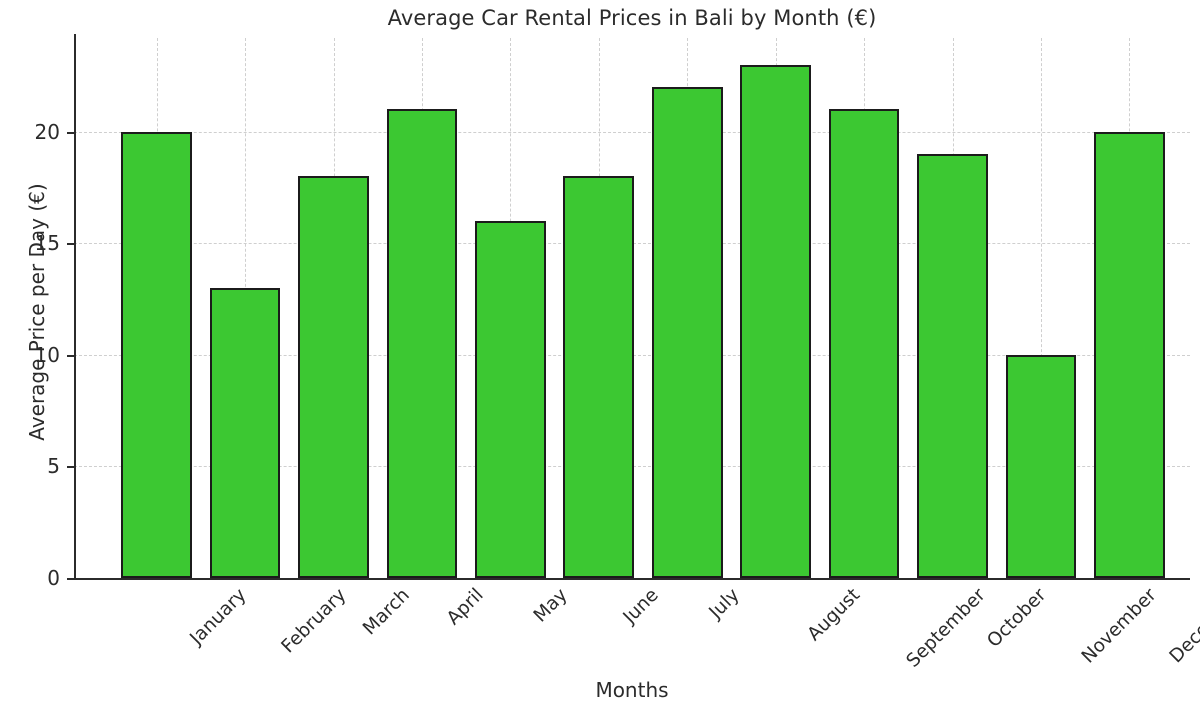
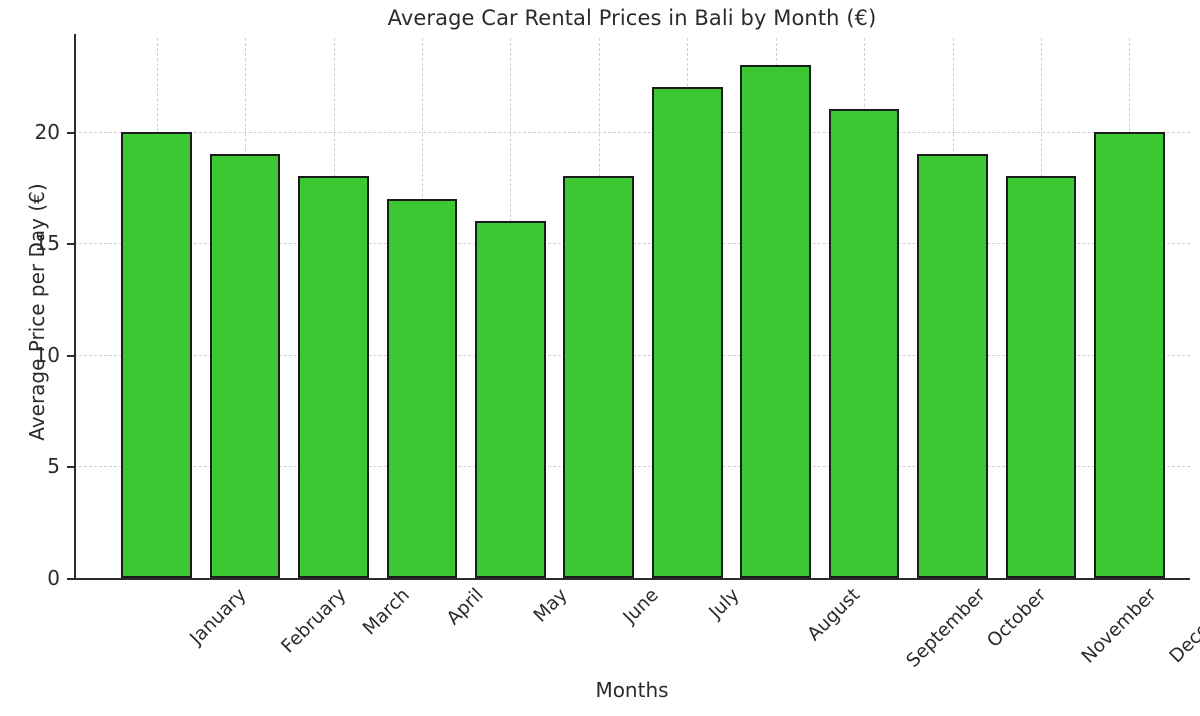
February: 13 -> 19
April: 21 -> 17
November: 10 -> 18
